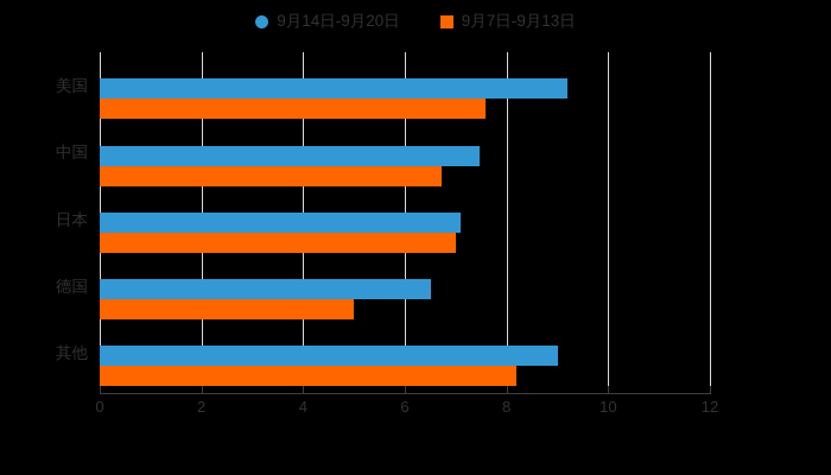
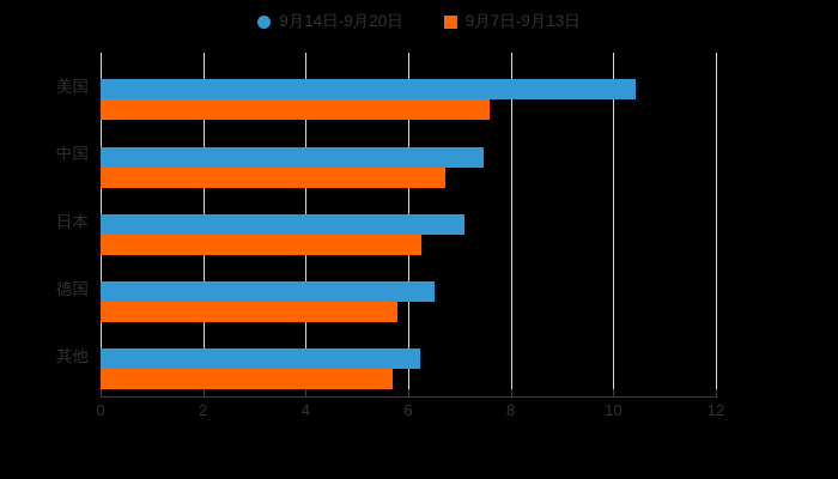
9月14日-9月20日/美国: 9.2 -> 10.4
9月7日-9月13日/日本: 7.0 -> 6.3
9月7日-9月13日/德国: 5.0 -> 5.8
9月14日-9月20日/其他: 9.0 -> 6.2
9月7日-9月13日/其他: 8.2 -> 5.7
